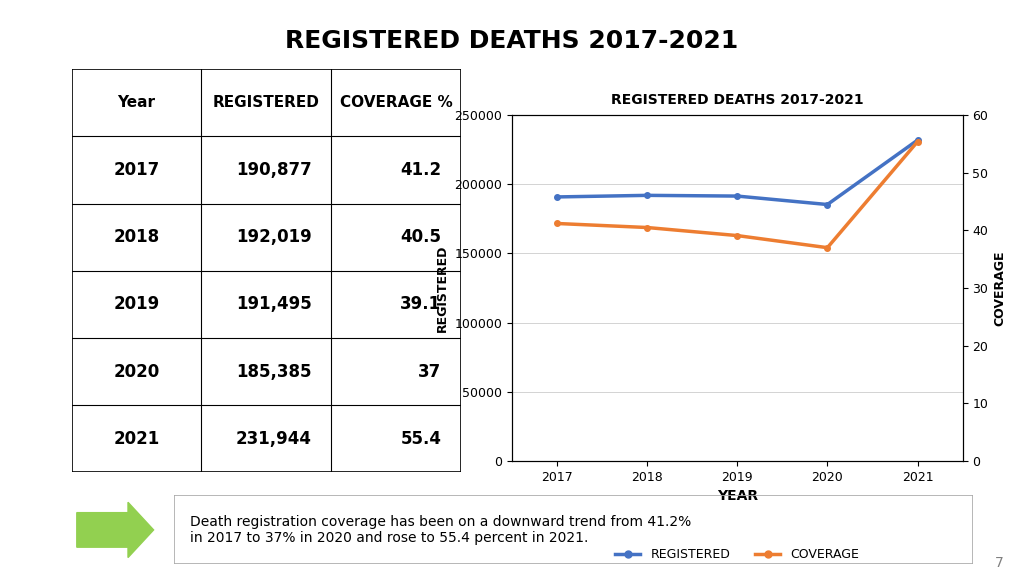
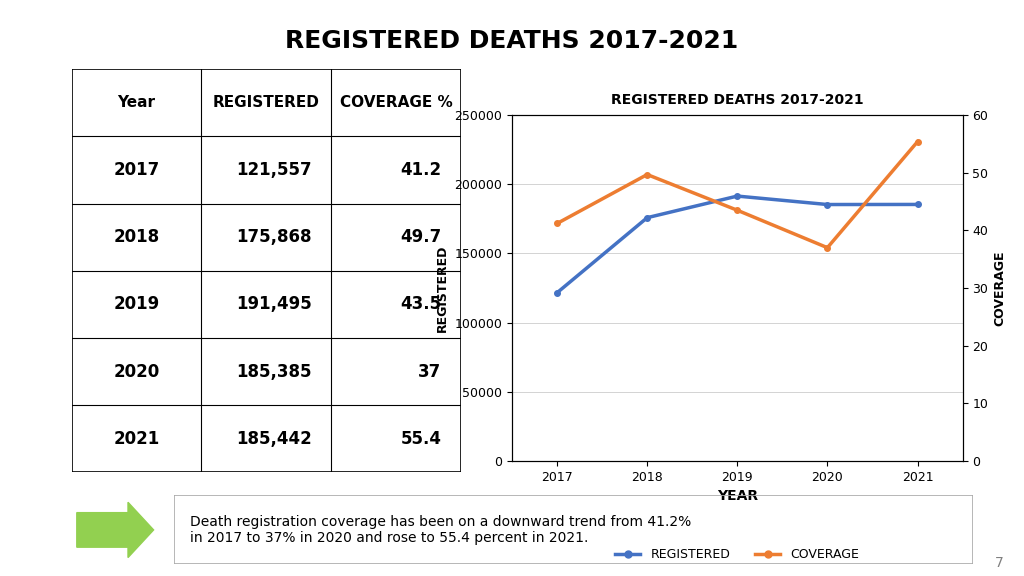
REGISTERED/2017: 190,877 -> 121,557
REGISTERED/2018: 192,019 -> 175,868
COVERAGE/2018: 40.5 -> 49.7
COVERAGE/2019: 39.1 -> 43.5
REGISTERED/2021: 231,944 -> 185,442
